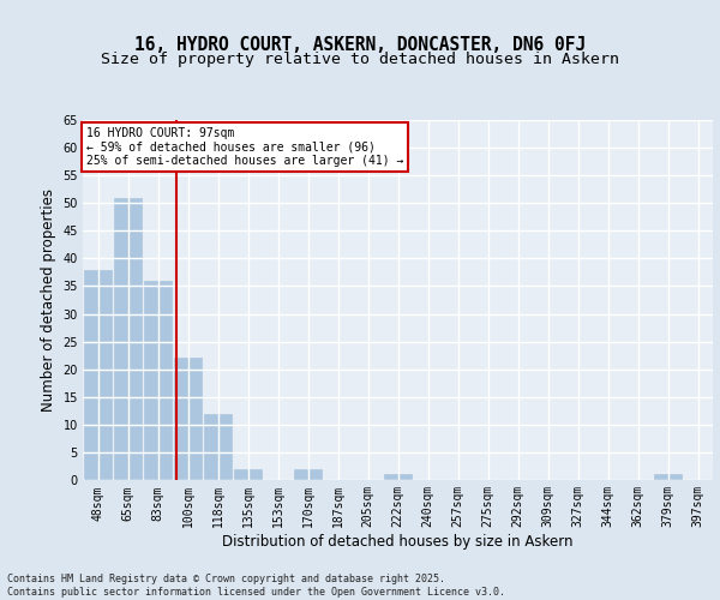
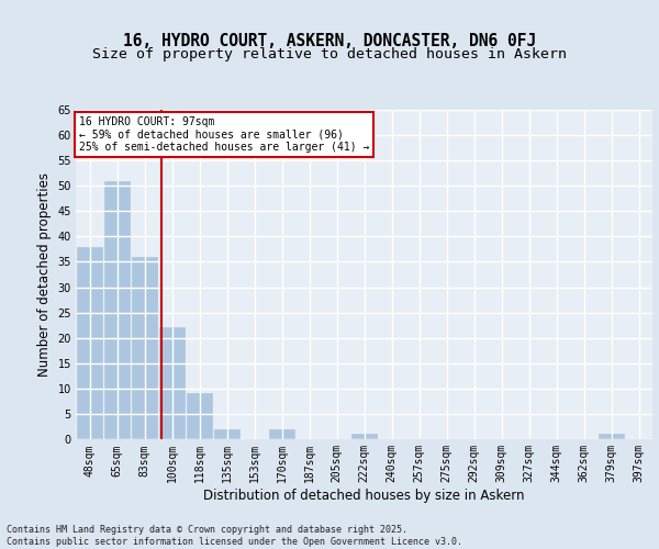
118sqm: 12 -> 9
